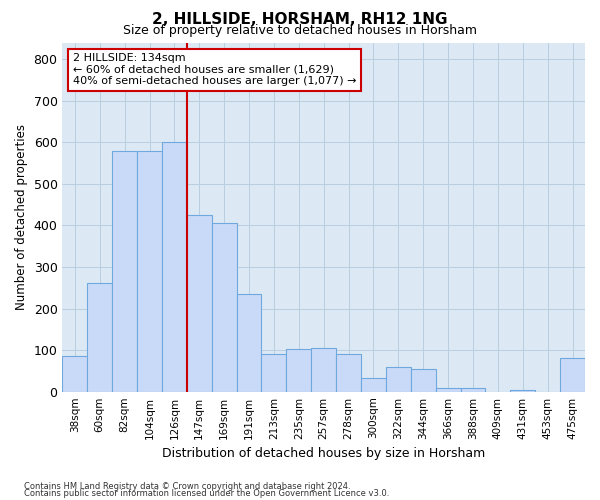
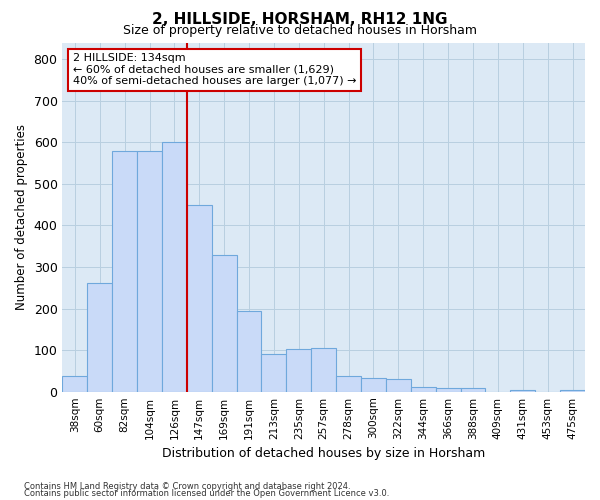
38sqm: 85 -> 38
147sqm: 425 -> 450
169sqm: 405 -> 330
191sqm: 235 -> 193
278sqm: 90 -> 37
322sqm: 60 -> 30
344sqm: 55 -> 12
475sqm: 80 -> 5
